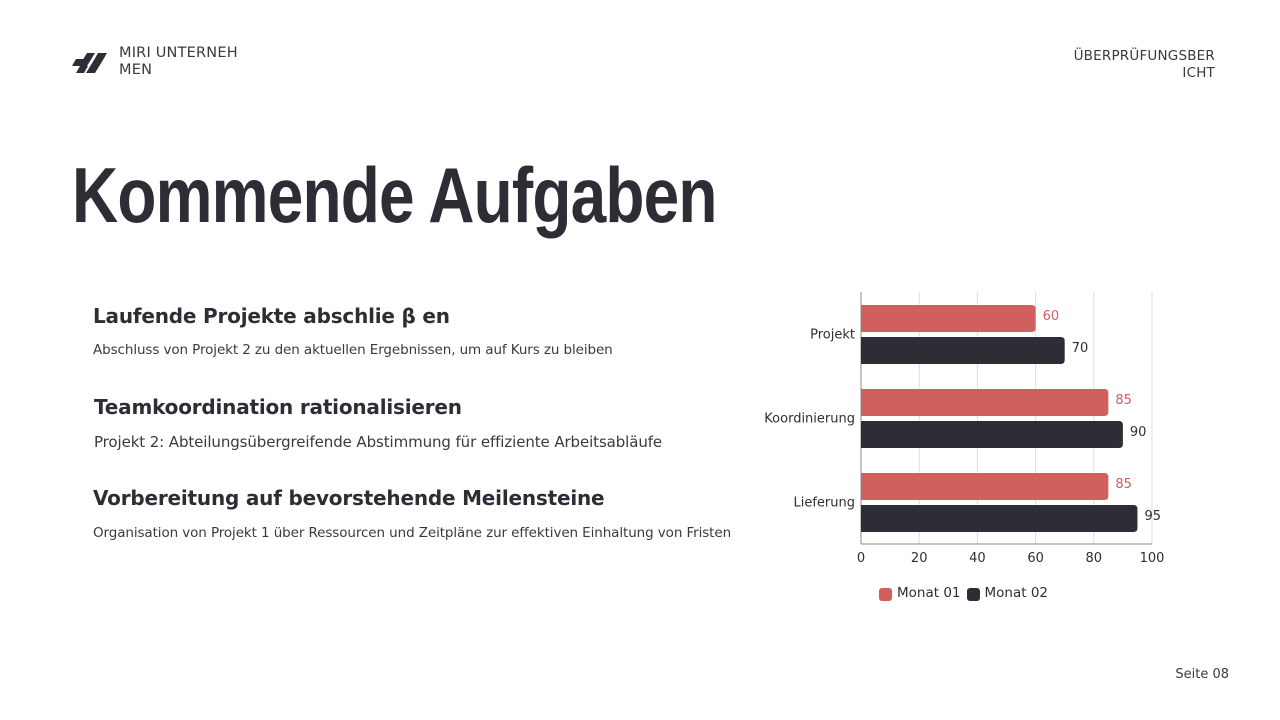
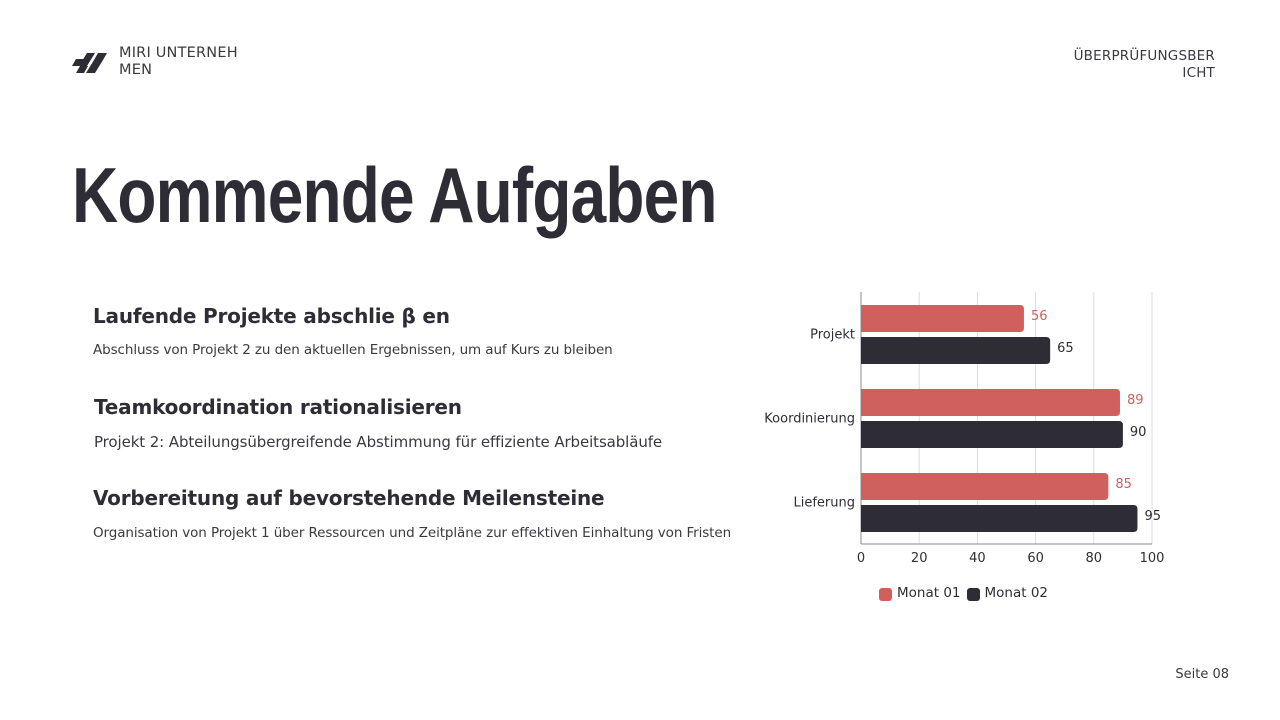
Monat 01/Projekt: 60 -> 56
Monat 02/Projekt: 70 -> 65
Monat 01/Koordinierung: 85 -> 89
